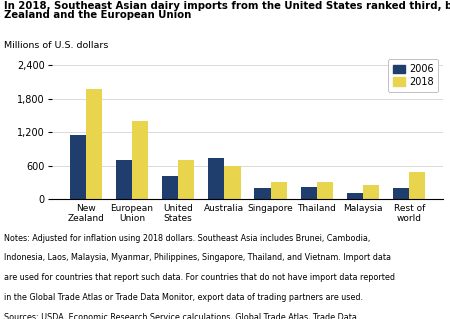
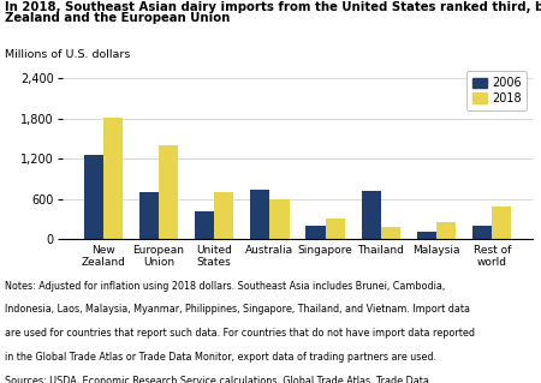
2006/New Zealand: 1,150 -> 1,260
2018/New Zealand: 1,980 -> 1,820
2006/Thailand: 220 -> 720
2018/Thailand: 300 -> 180
